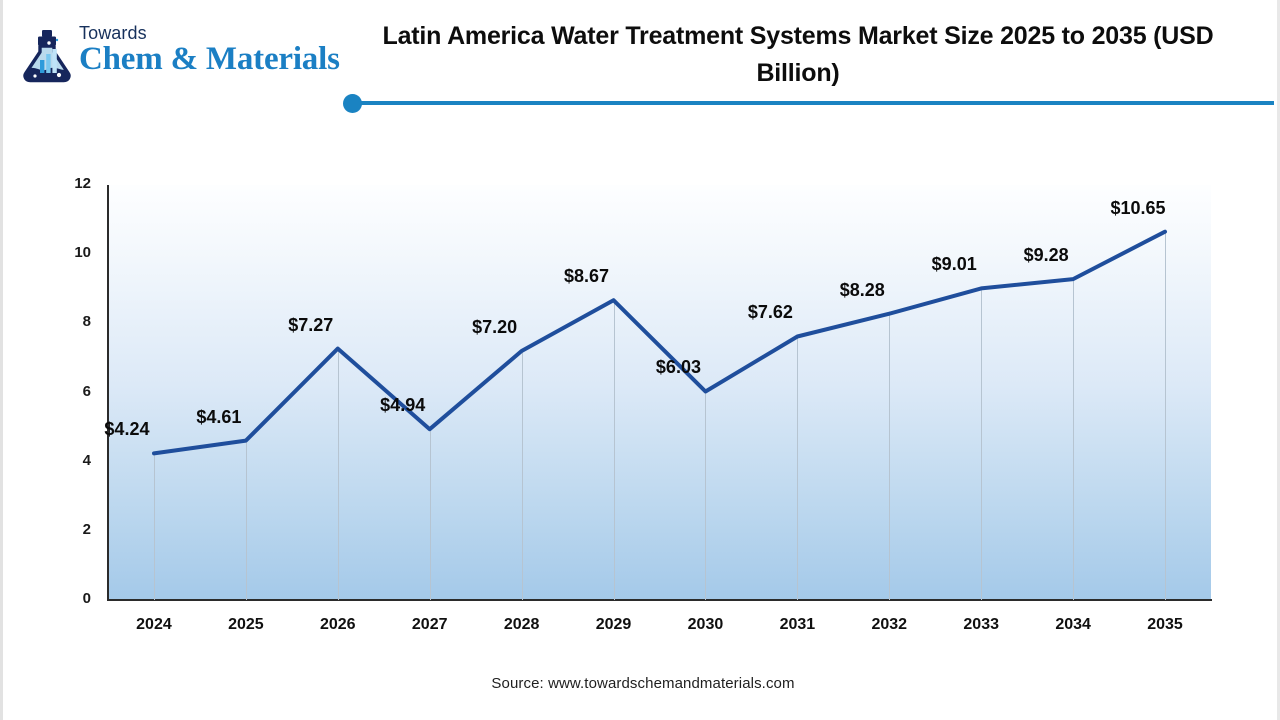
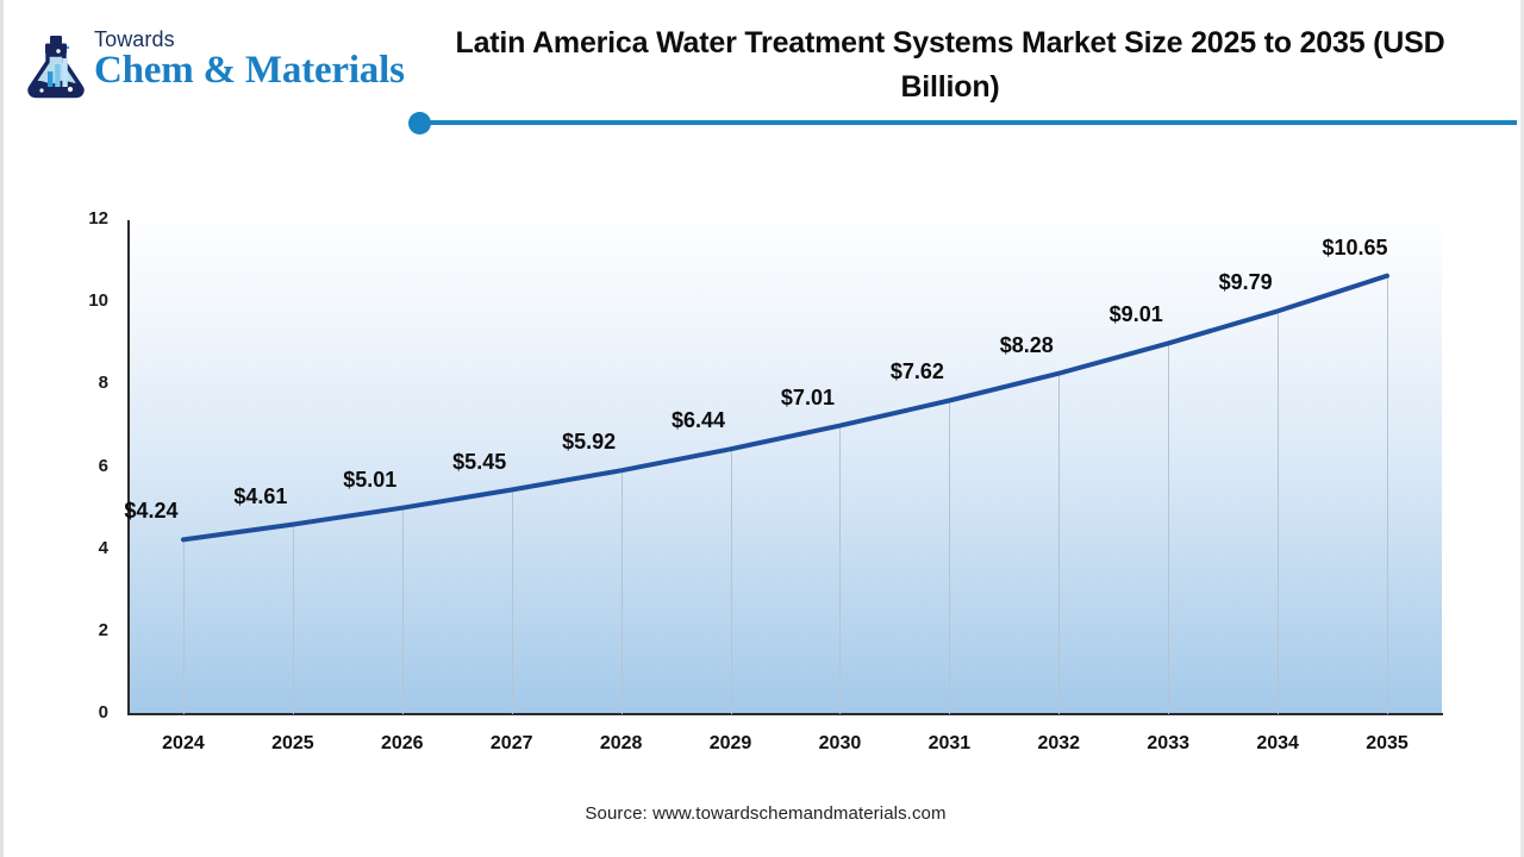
2026: $7.27 -> $5.01
2027: $4.94 -> $5.45
2028: $7.20 -> $5.92
2029: $8.67 -> $6.44
2030: $6.03 -> $7.01
2034: $9.28 -> $9.79
